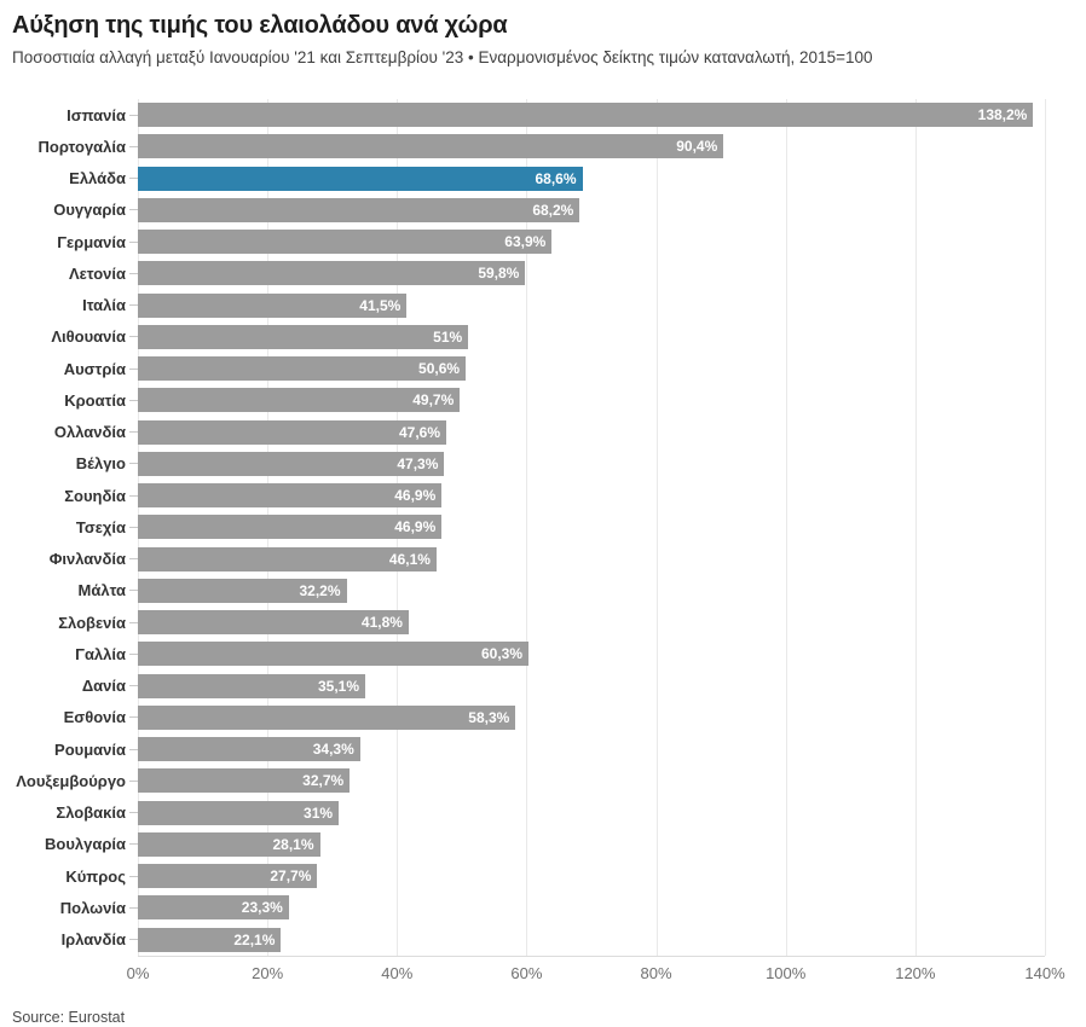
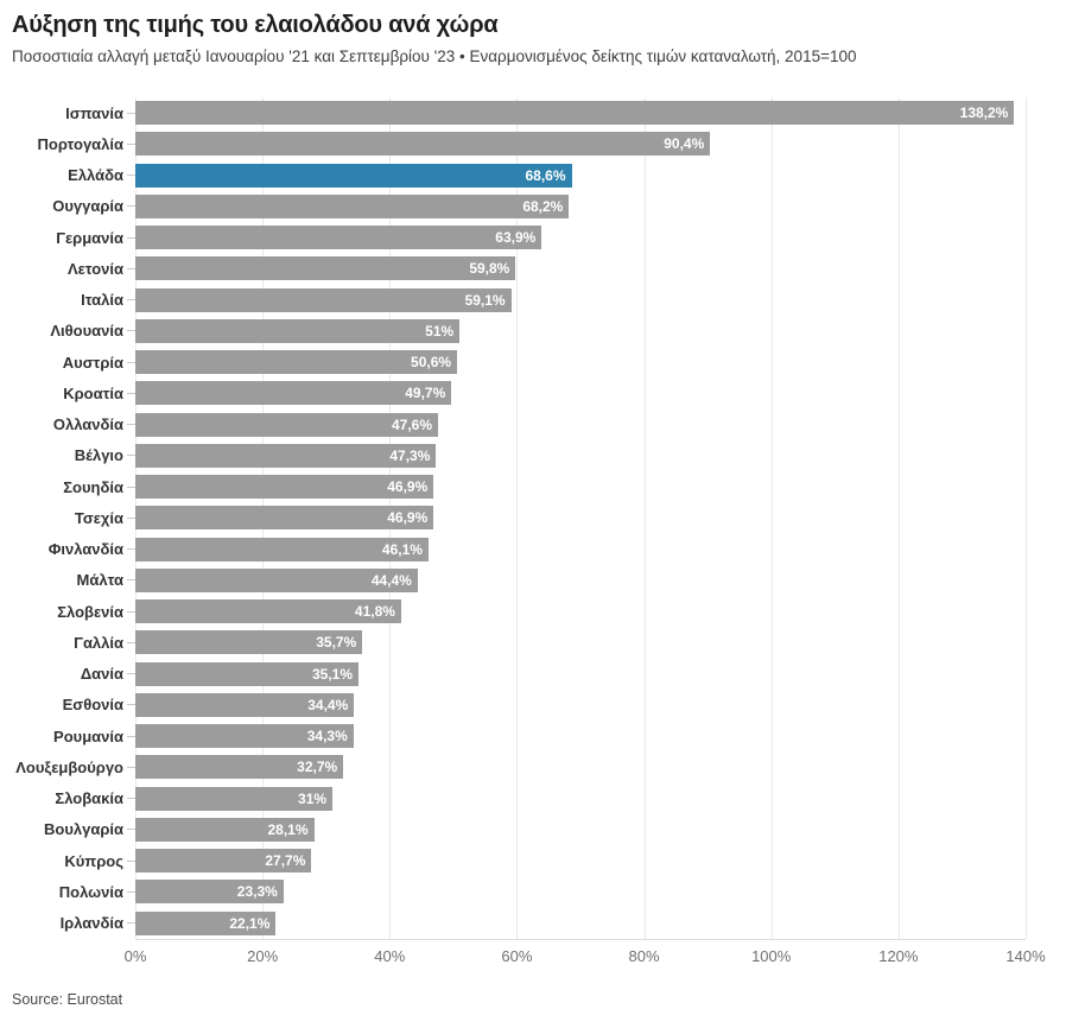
Ιταλία: 41,5% -> 59,1%
Μάλτα: 32,2% -> 44,4%
Γαλλία: 60,3% -> 35,7%
Εσθονία: 58,3% -> 34,4%
